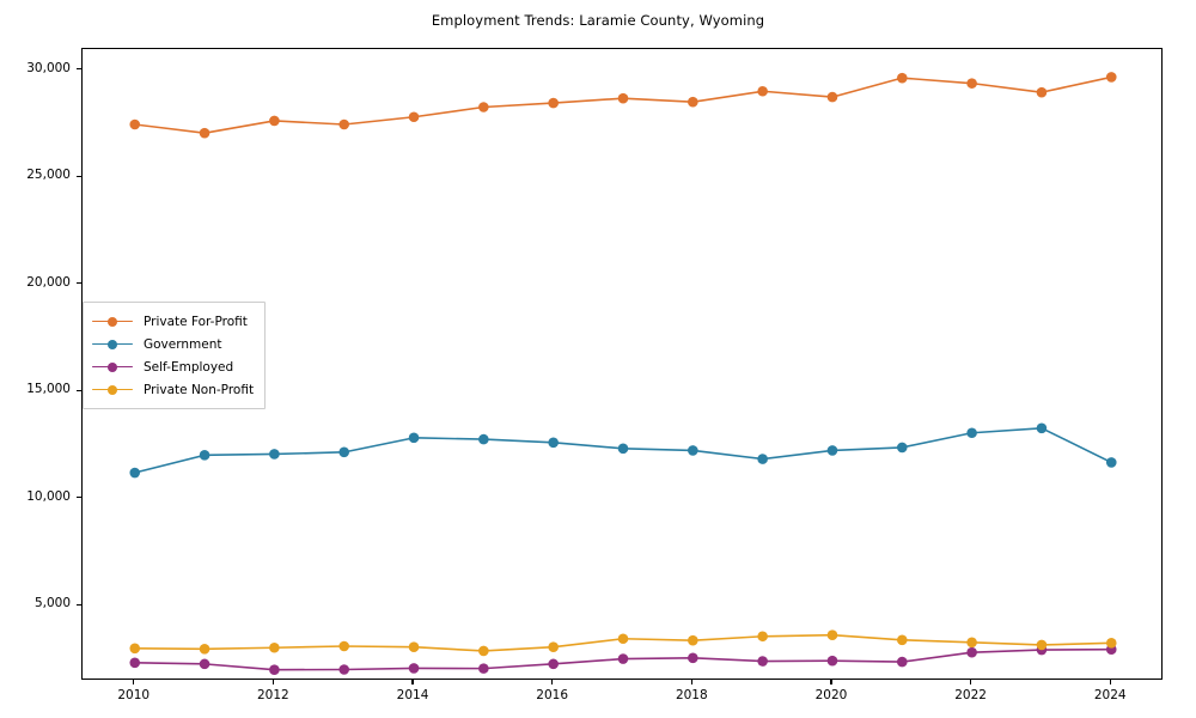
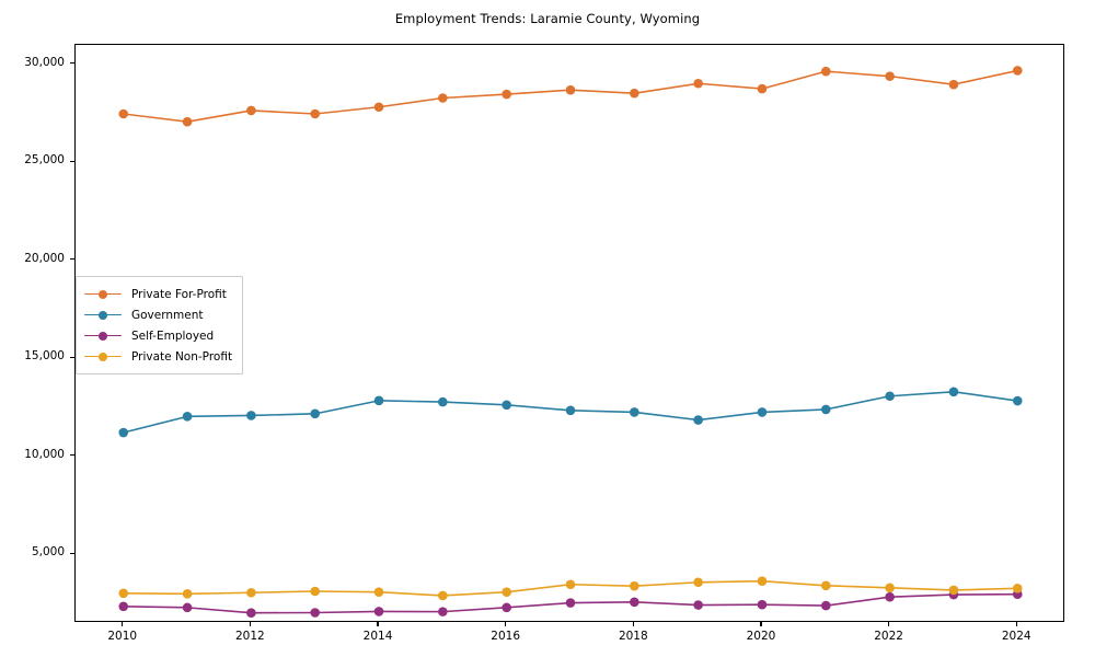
Government/2024: 11700 -> 12800
